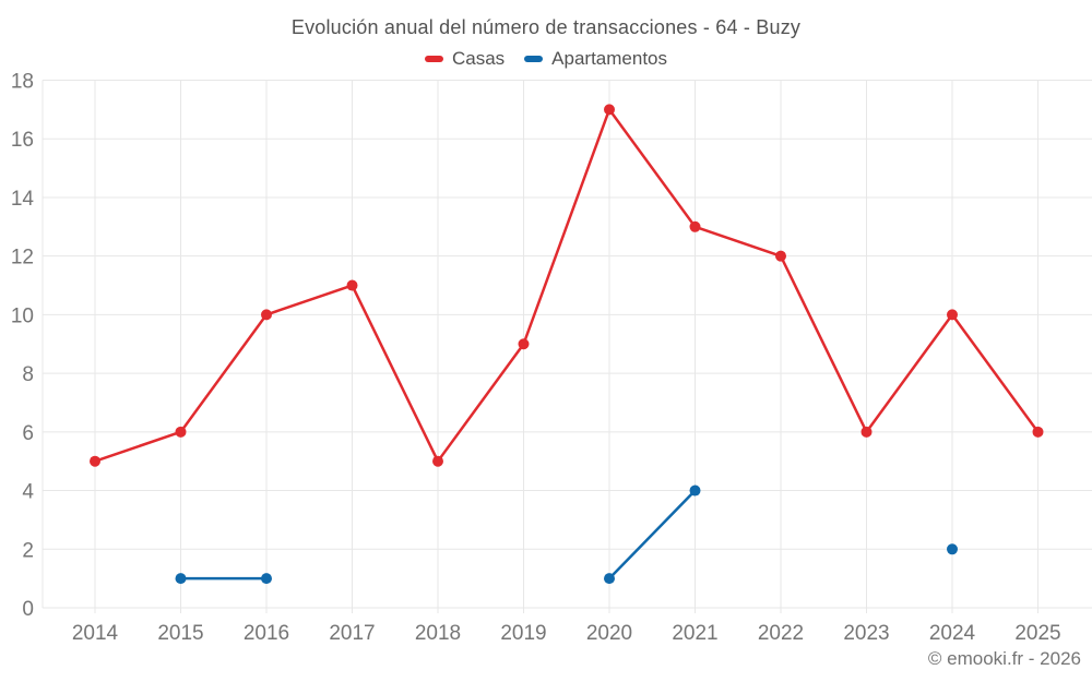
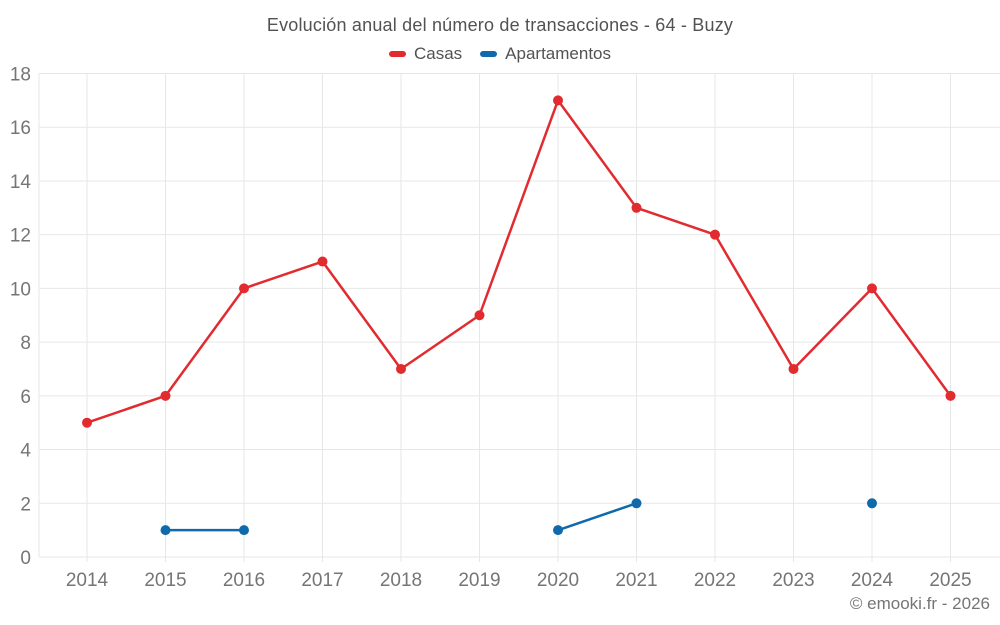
Casas/2018: 5 -> 7
Apartamentos/2021: 4 -> 2
Casas/2023: 6 -> 7
